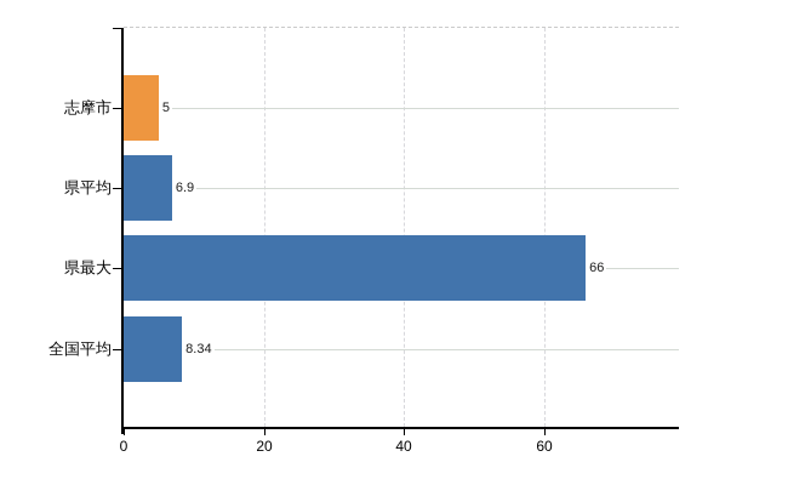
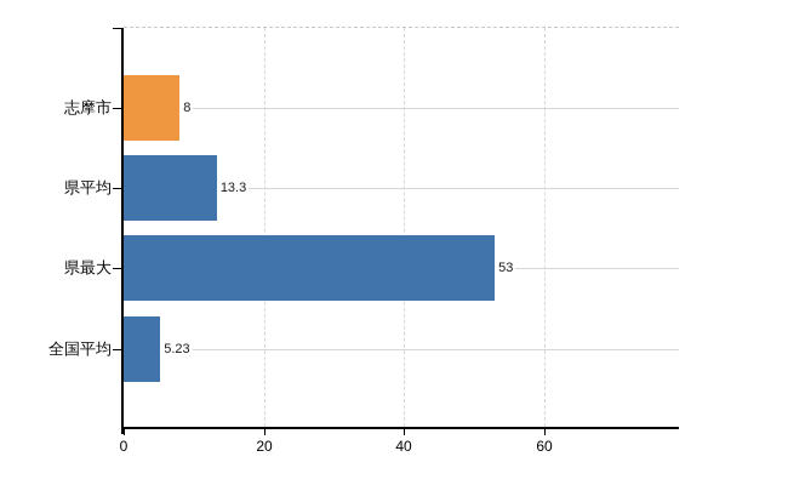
志摩市: 5 -> 8
県平均: 6.9 -> 13.3
県最大: 66 -> 53
全国平均: 8.34 -> 5.23
